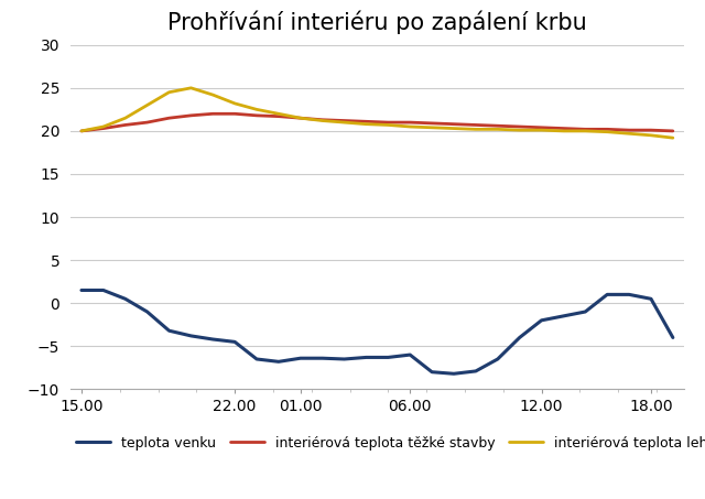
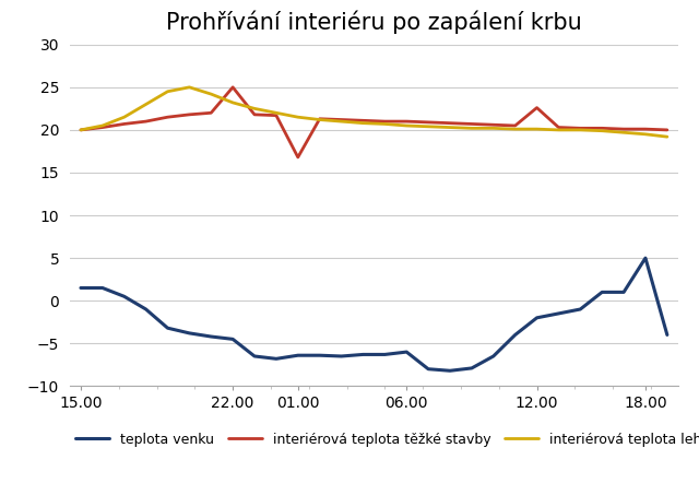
interiérová teplota těžké stavby/22.00: 22.0 -> 25.0
interiérová teplota těžké stavby/01.00: 21.5 -> 16.8
interiérová teplota těžké stavby/12.00: 20.4 -> 22.6
teplota venku/18.00: 0.5 -> 5.0
